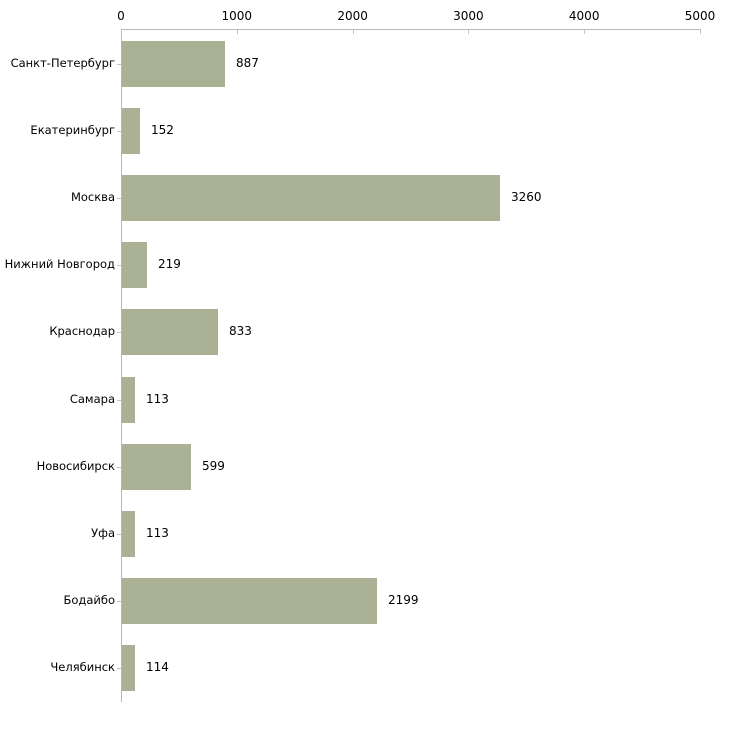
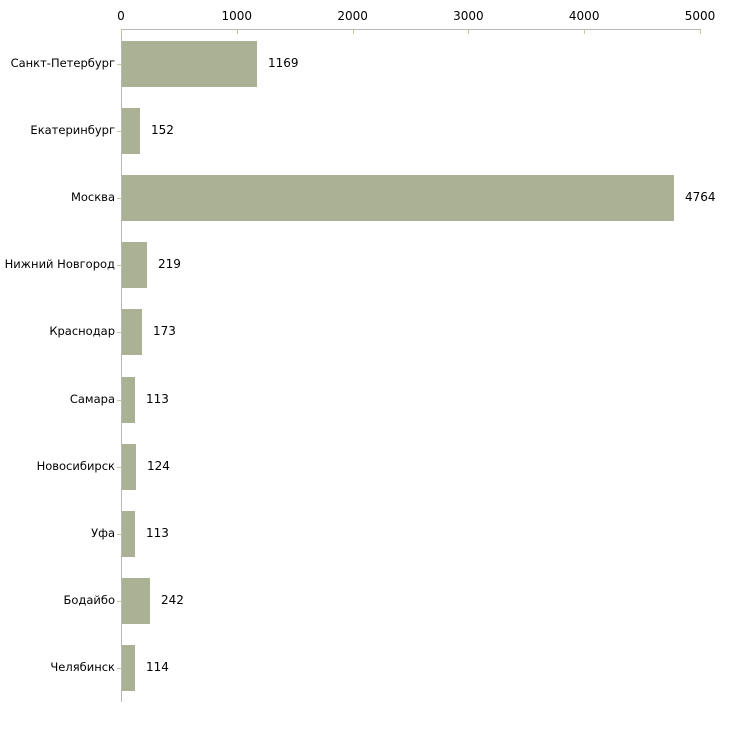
Санкт-Петербург: 887 -> 1169
Москва: 3260 -> 4764
Краснодар: 833 -> 173
Новосибирск: 599 -> 124
Бодайбо: 2199 -> 242
